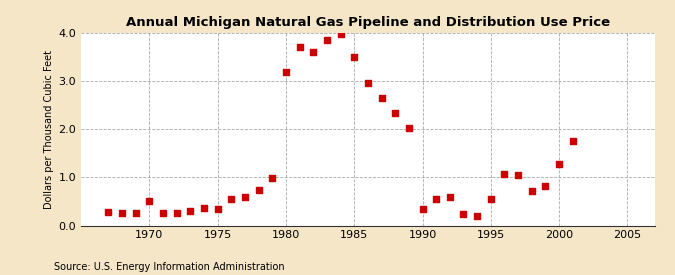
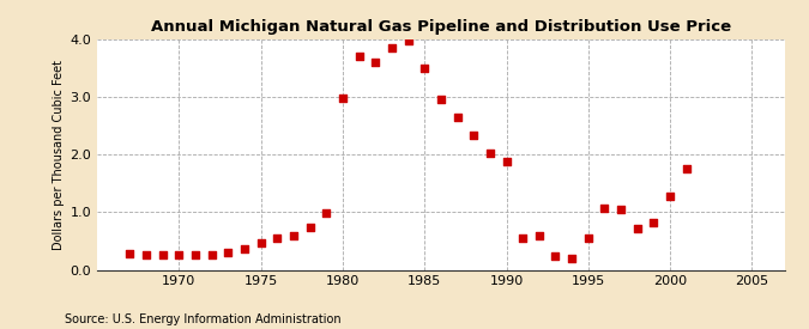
1970: 0.50 -> 0.27
1975: 0.35 -> 0.47
1980: 3.20 -> 2.99
1990: 0.35 -> 1.88
